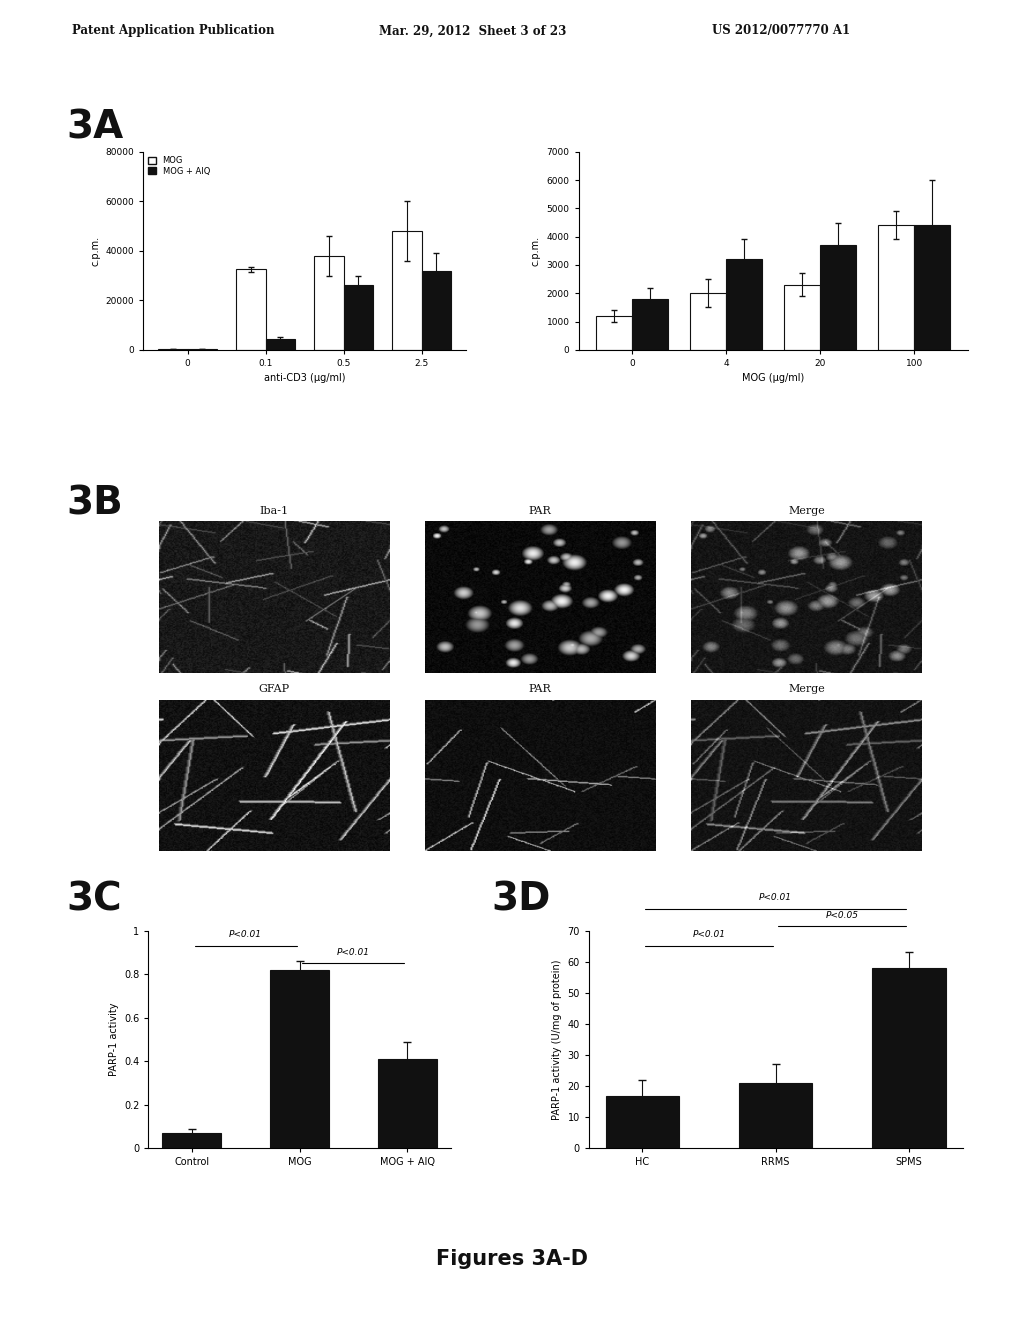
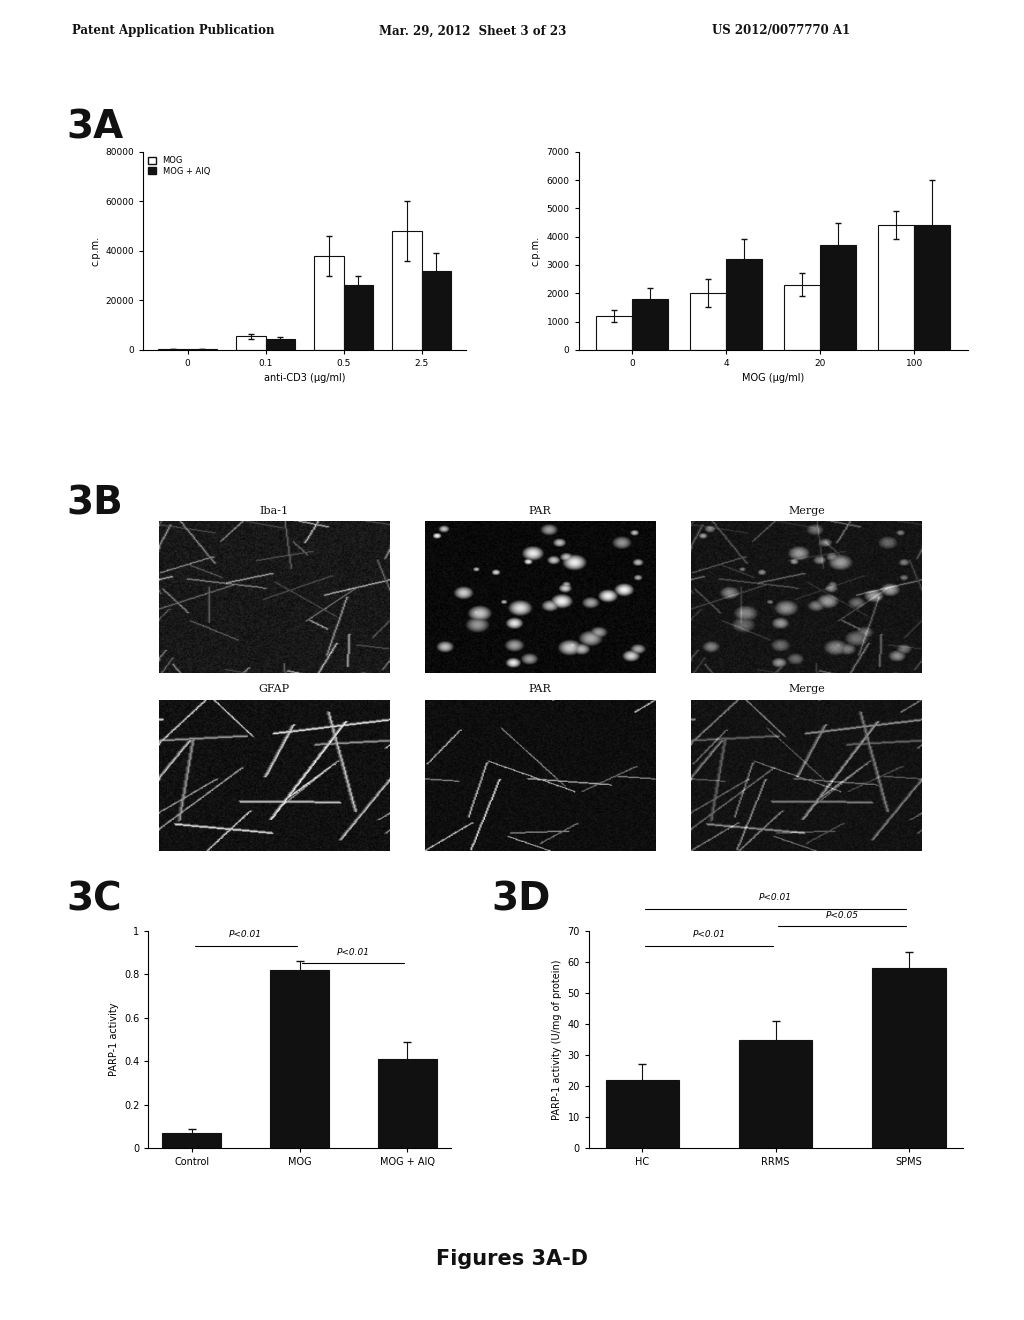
MOG/0.1: 32500 -> 5500
HC: 17 -> 22
RRMS: 21 -> 35
